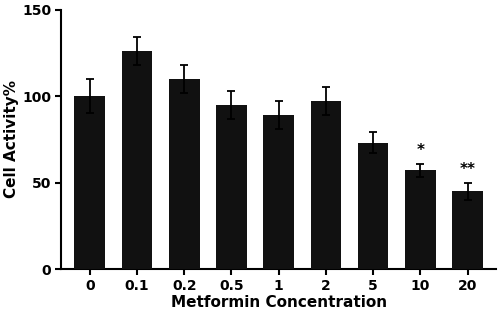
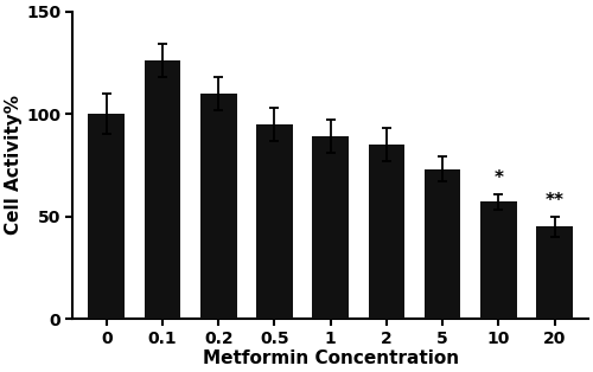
2: 97 -> 85
